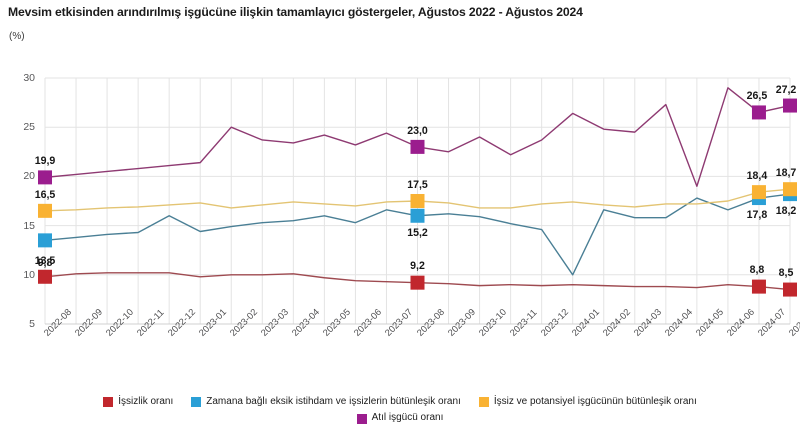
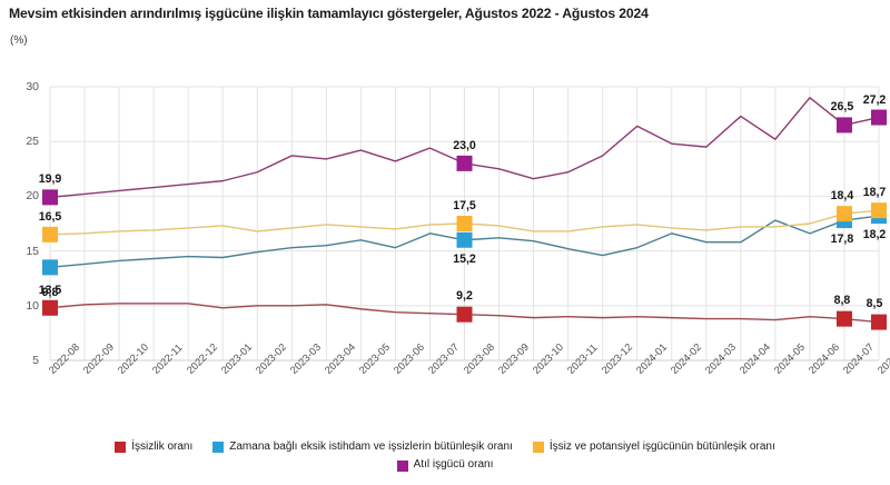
Zamana bağlı eksik istihdam ve işsizlerin bütünleşik oranı/2022-12: 16 -> 14
Atıl işgücü oranı/2023-02: 25 -> 22
Atıl işgücü oranı/2023-10: 24 -> 22
Zamana bağlı eksik istihdam ve işsizlerin bütünleşik oranı/2024-01: 10 -> 15
Atıl işgücü oranı/2024-05: 19 -> 25
